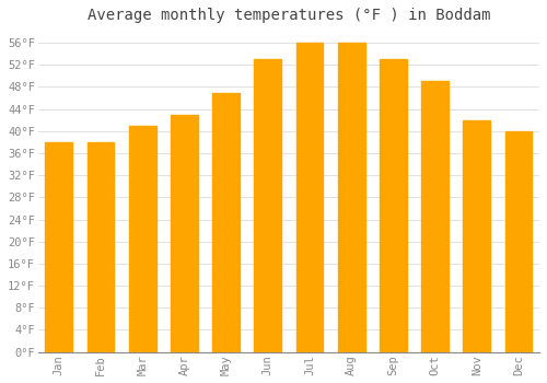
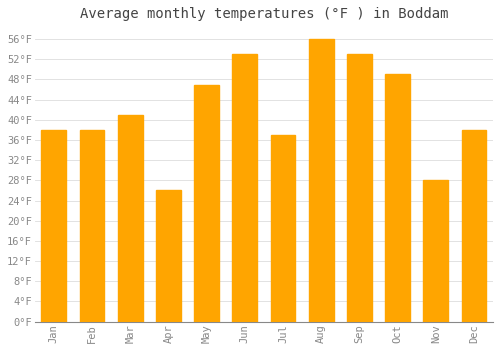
Apr: 43°F -> 26°F
Jul: 56°F -> 37°F
Nov: 42°F -> 28°F
Dec: 40°F -> 38°F
